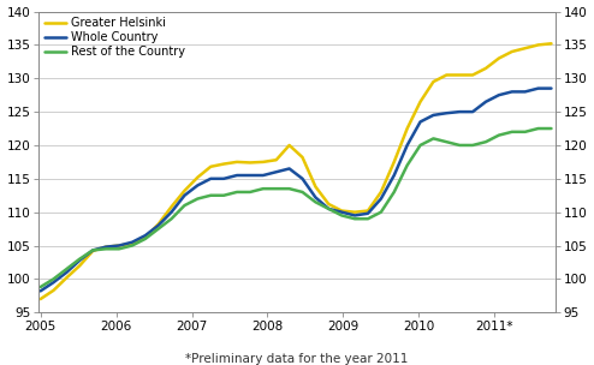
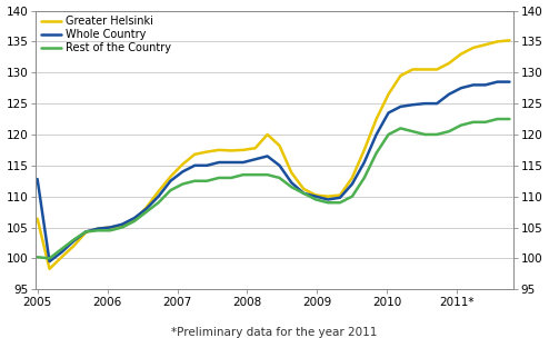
Greater Helsinki/2005: 97.0 -> 106.4
Whole Country/2005: 98.2 -> 112.8
Rest of the Country/2005: 98.8 -> 100.2
